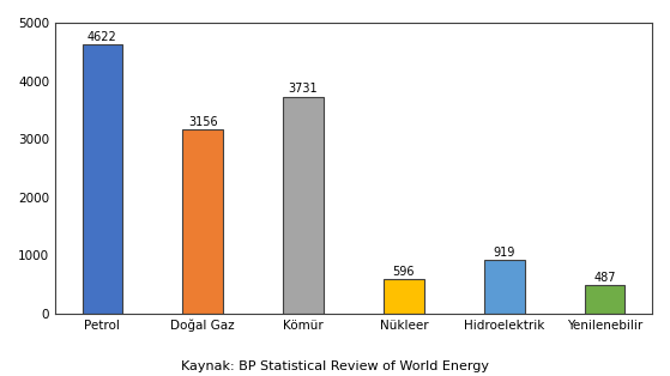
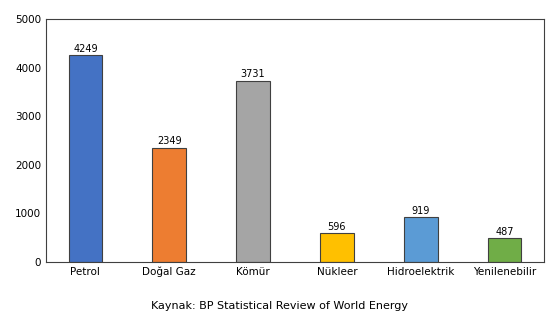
Petrol: 4622 -> 4249
Doğal Gaz: 3156 -> 2349
